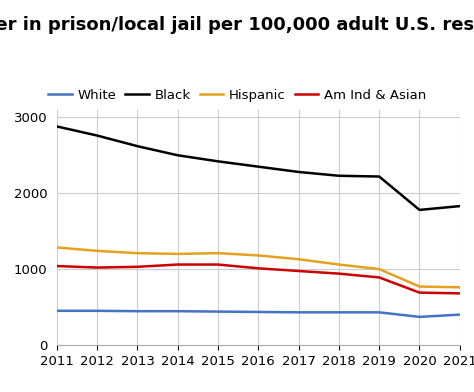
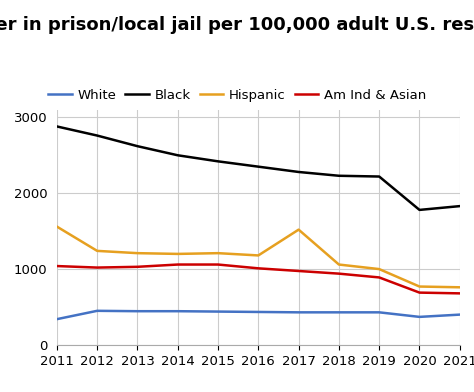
White/2011: 450 -> 340
Hispanic/2011: 1280 -> 1560
Hispanic/2017: 1130 -> 1520
